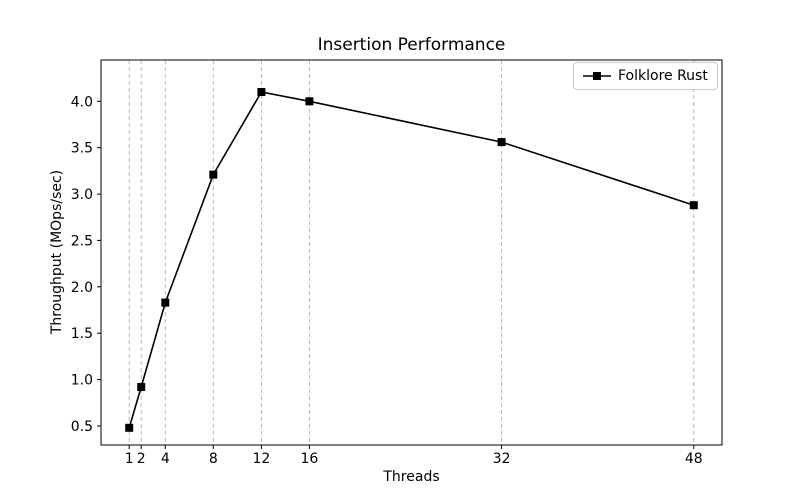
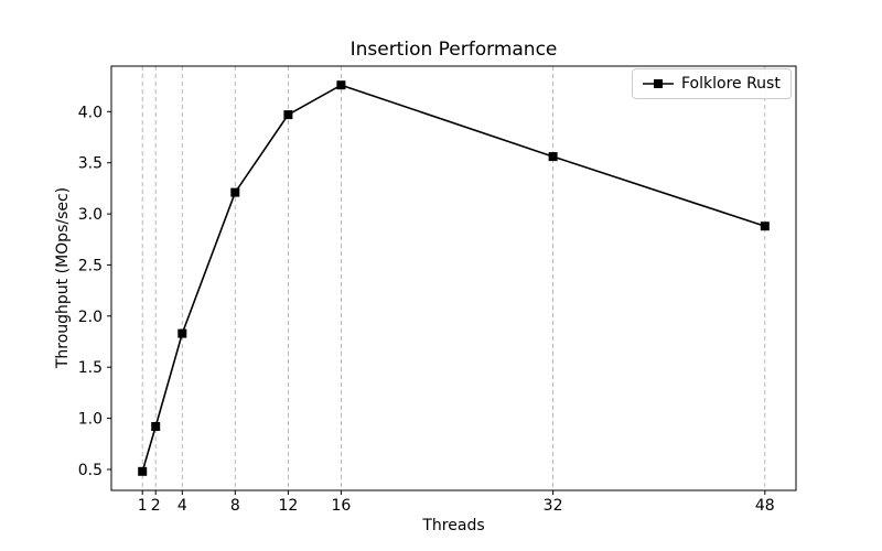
12: 4.1 -> 4.0
16: 4.0 -> 4.3
